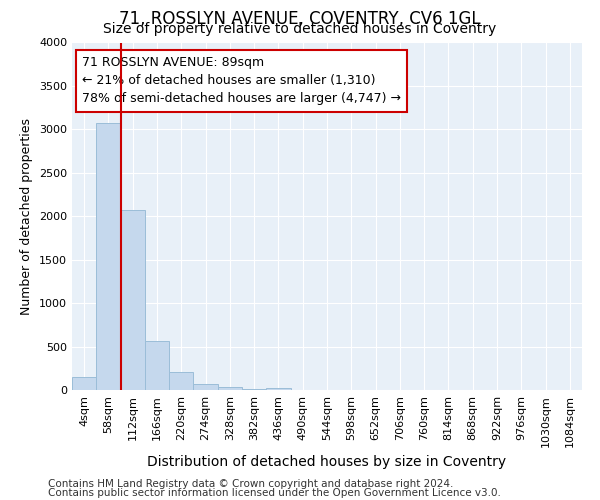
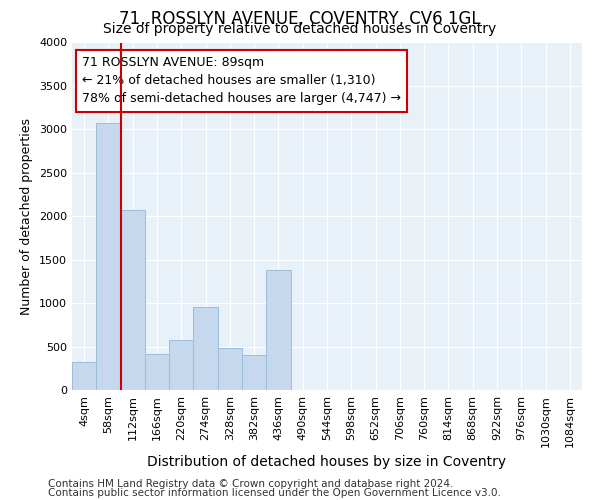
4sqm: 160 -> 320
166sqm: 560 -> 420
220sqm: 200 -> 580
274sqm: 60 -> 960
328sqm: 40 -> 480
382sqm: 10 -> 400
436sqm: 20 -> 1380
